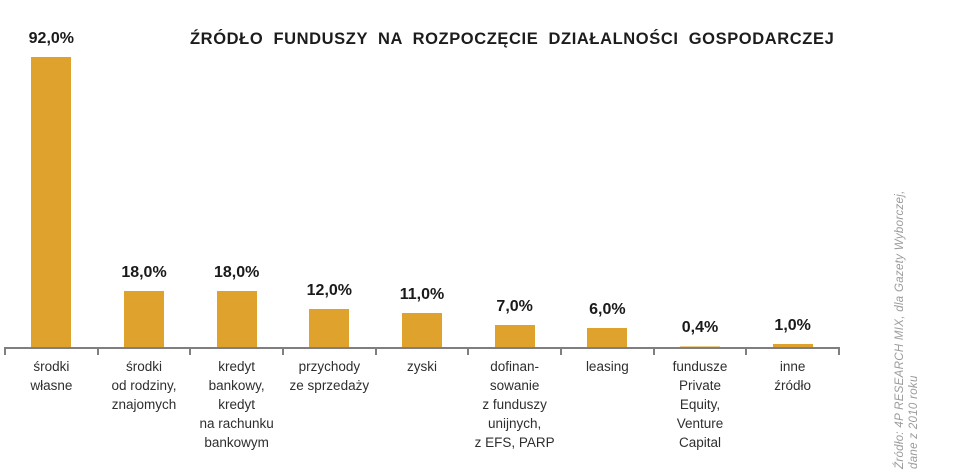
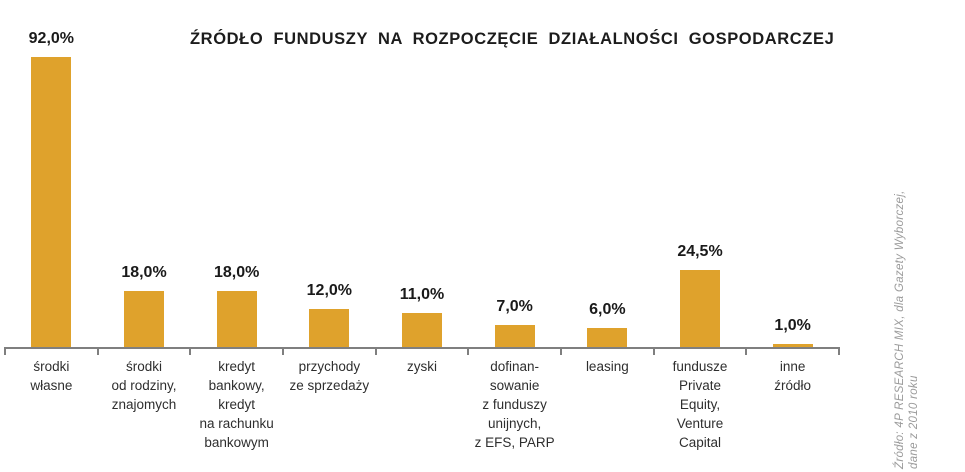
fundusze Private Equity, Venture Capital: 0,4% -> 24,5%
